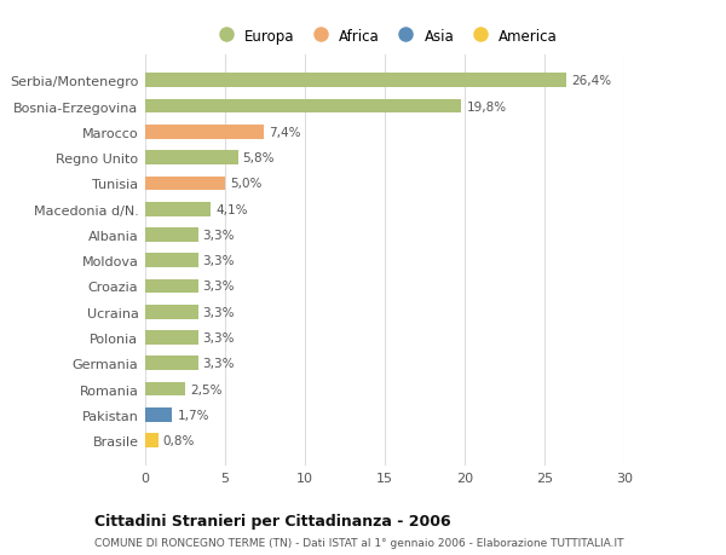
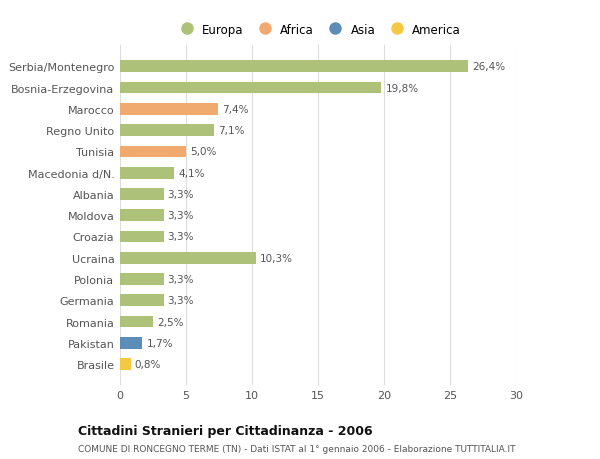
Regno Unito: 5,8% -> 7,1%
Ucraina: 3,3% -> 10,3%
